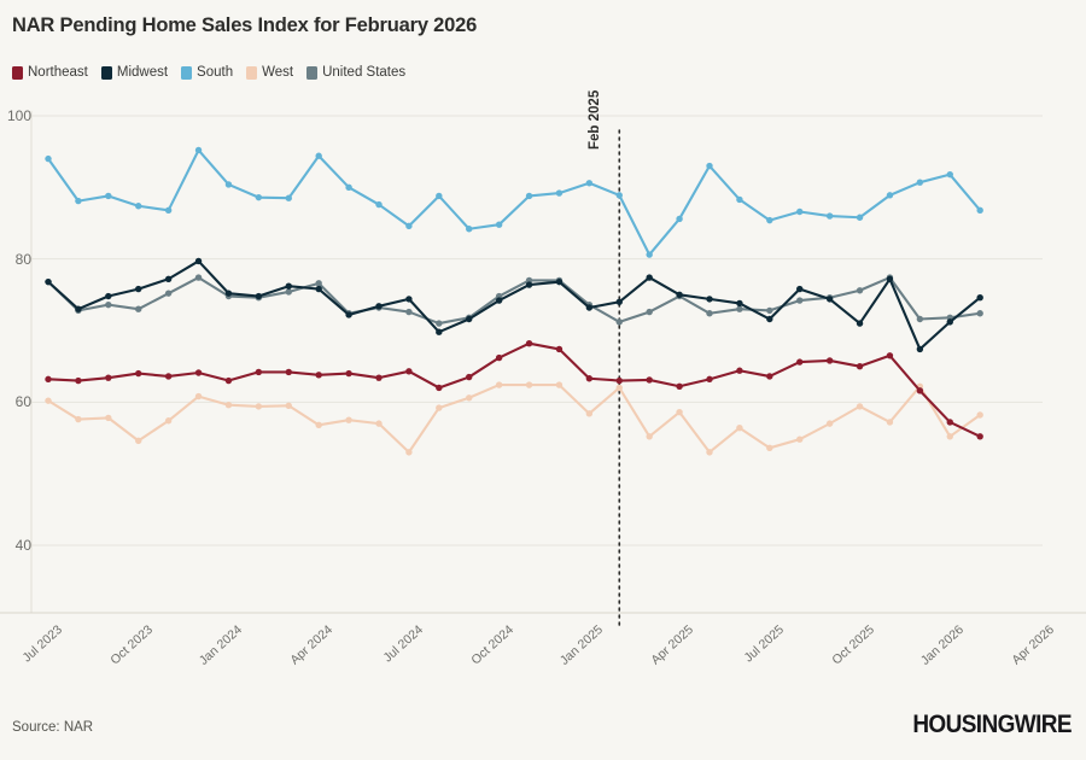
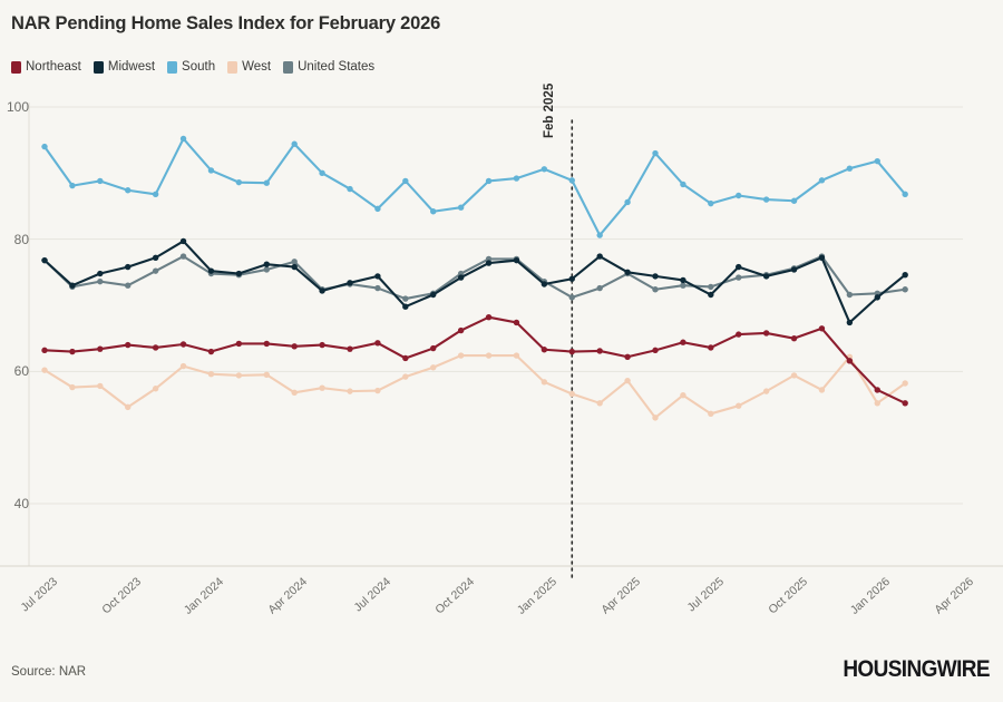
West/Jul 2024: 53 -> 57
West/Feb 2025: 62 -> 57
Midwest/Oct 2025: 71 -> 75
